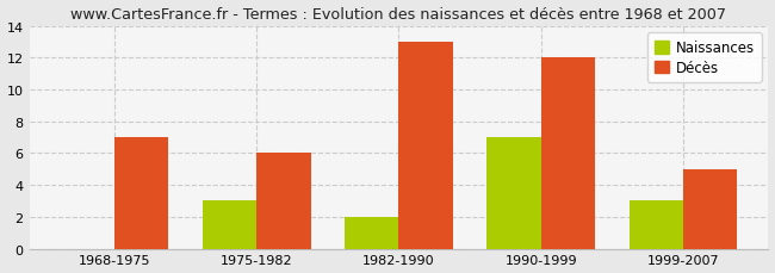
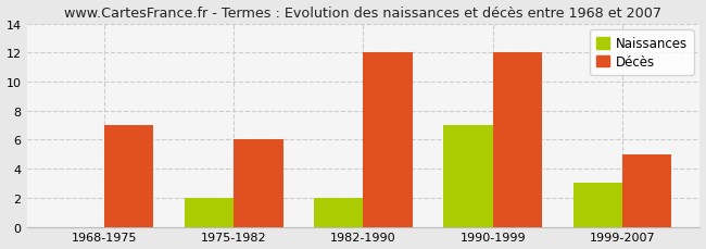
Naissances/1975-1982: 3 -> 2
Décès/1982-1990: 13 -> 12
